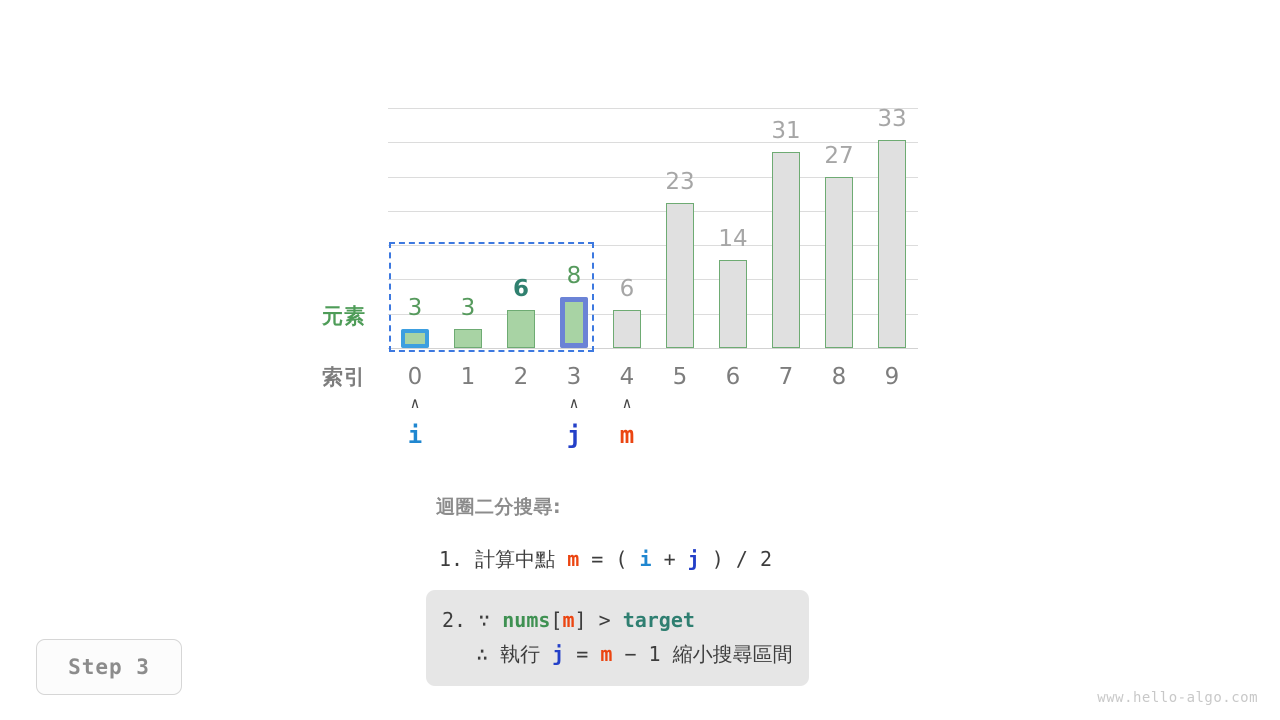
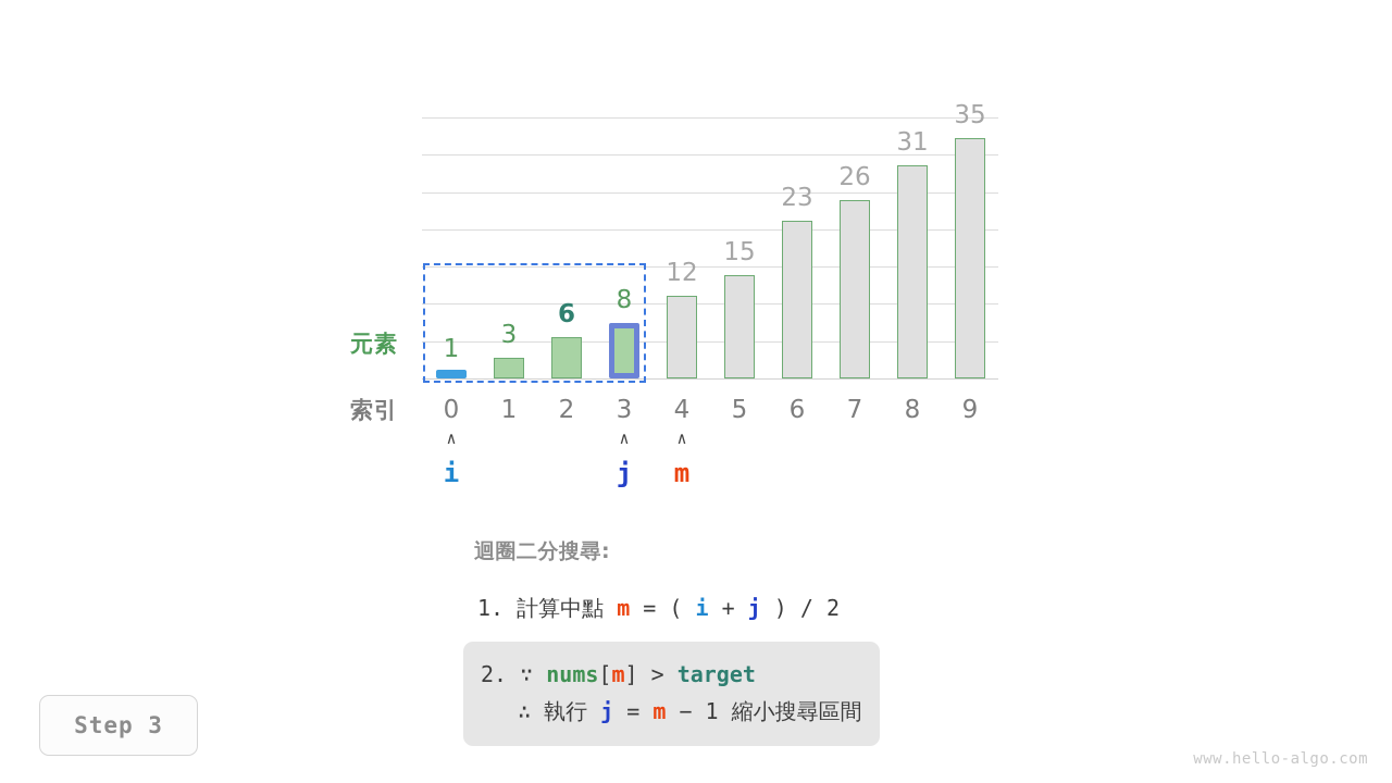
0: 3 -> 1
4: 6 -> 12
5: 23 -> 15
6: 14 -> 23
7: 31 -> 26
8: 27 -> 31
9: 33 -> 35
